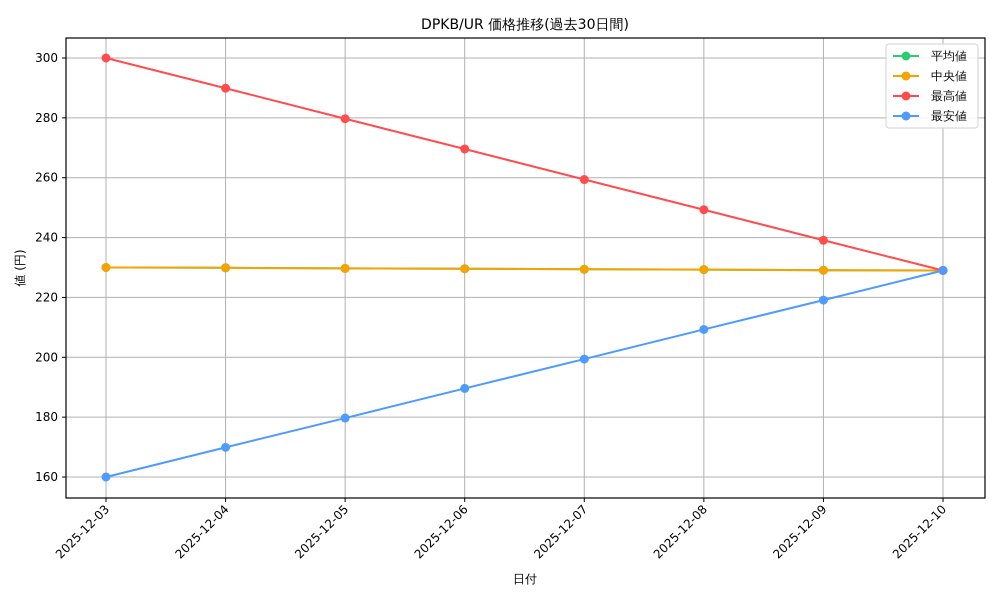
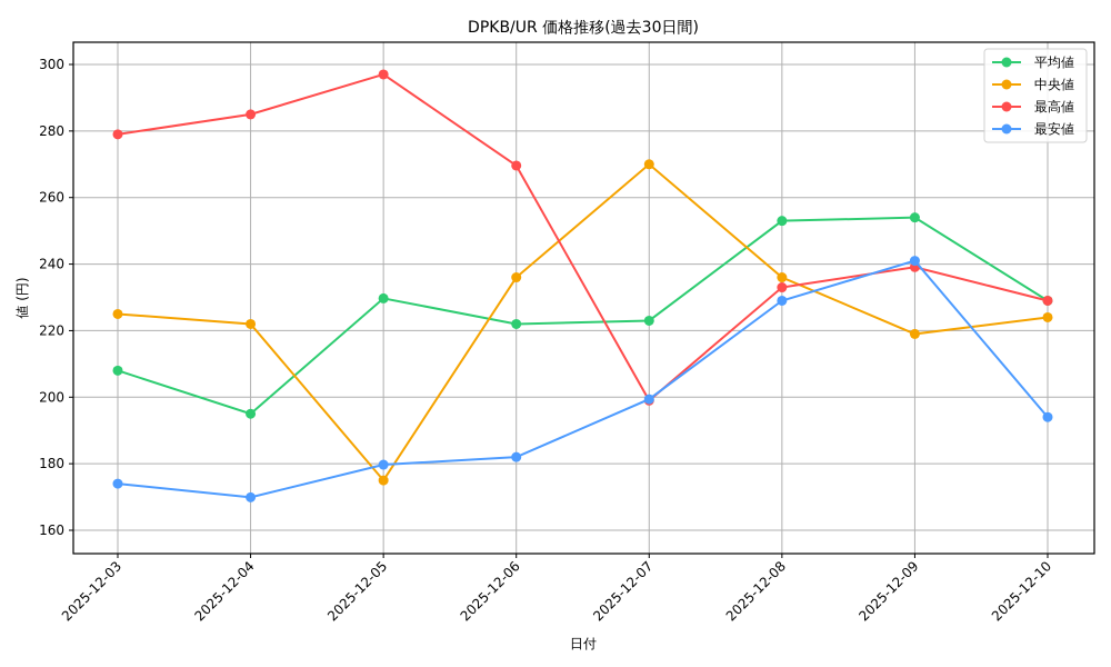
平均値/2025-12-03: 230 -> 208
中央値/2025-12-03: 230 -> 225
最高値/2025-12-03: 300 -> 279
最安値/2025-12-03: 160 -> 174
平均値/2025-12-04: 230 -> 195
中央値/2025-12-04: 230 -> 222
最高値/2025-12-04: 290 -> 285
中央値/2025-12-05: 230 -> 175
最高値/2025-12-05: 280 -> 297
平均値/2025-12-06: 230 -> 222
中央値/2025-12-06: 230 -> 236
最安値/2025-12-06: 190 -> 182
平均値/2025-12-07: 229 -> 223
中央値/2025-12-07: 229 -> 270
最高値/2025-12-07: 259 -> 199
平均値/2025-12-08: 229 -> 253
中央値/2025-12-08: 229 -> 236
最高値/2025-12-08: 249 -> 233
最安値/2025-12-08: 209 -> 229
平均値/2025-12-09: 229 -> 254
中央値/2025-12-09: 229 -> 219
最安値/2025-12-09: 219 -> 241
中央値/2025-12-10: 229 -> 224
最安値/2025-12-10: 229 -> 194
